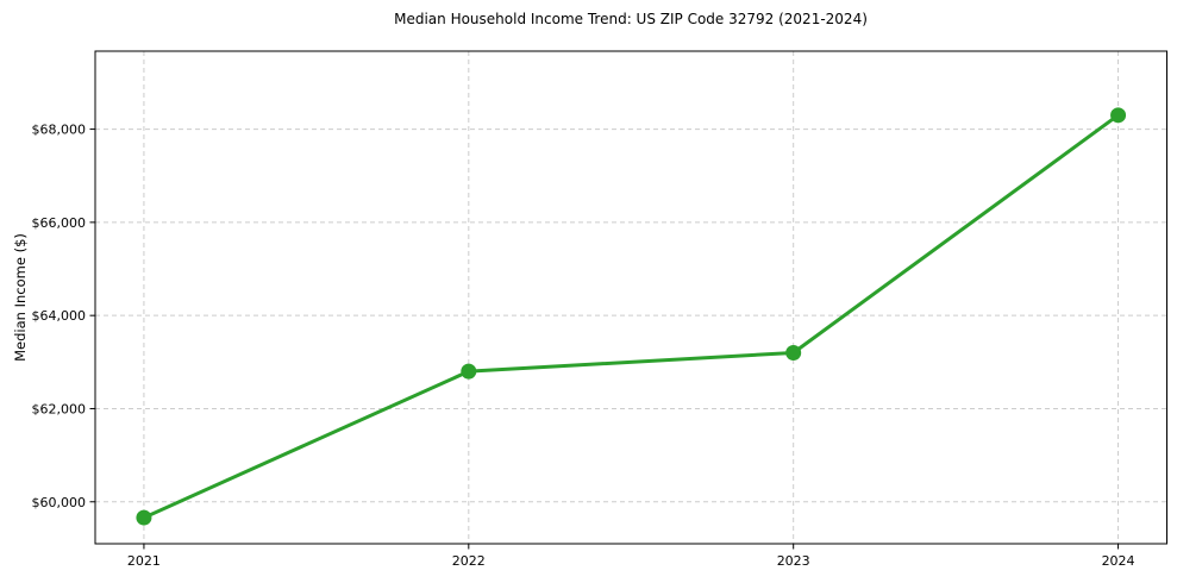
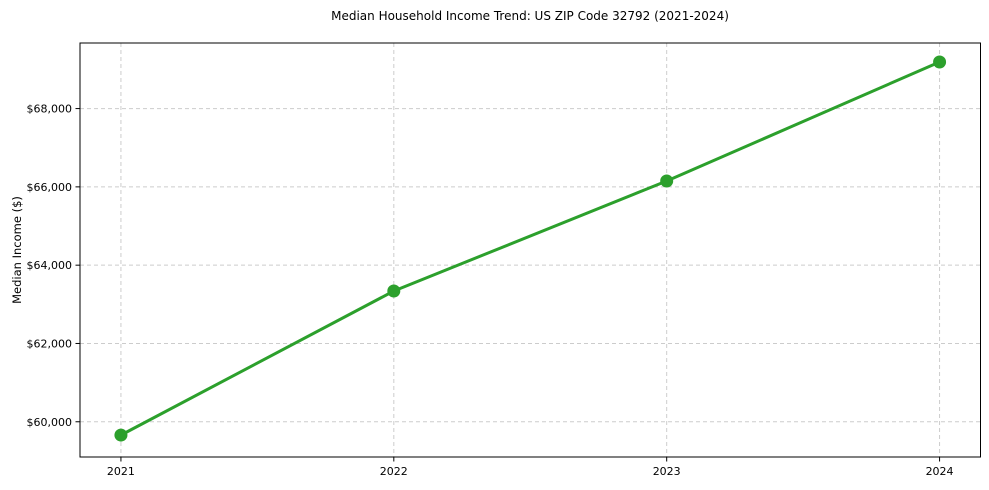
2022: $62800 -> $63300
2023: $63200 -> $66200
2024: $68300 -> $69200
